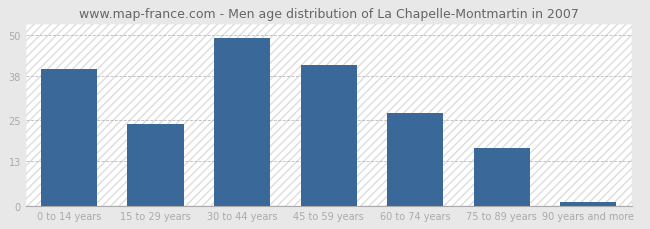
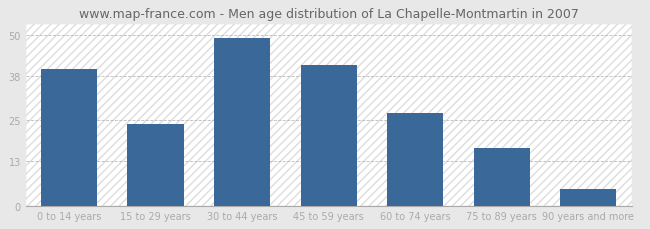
90 years and more: 1 -> 5
